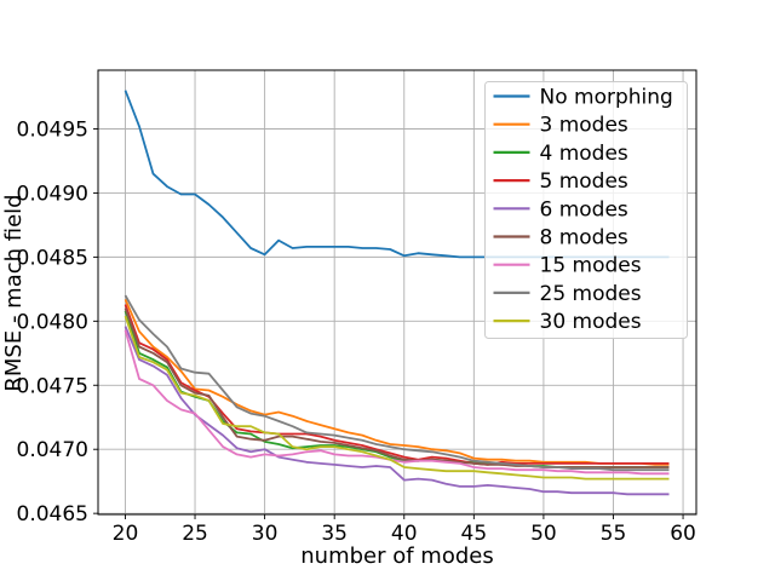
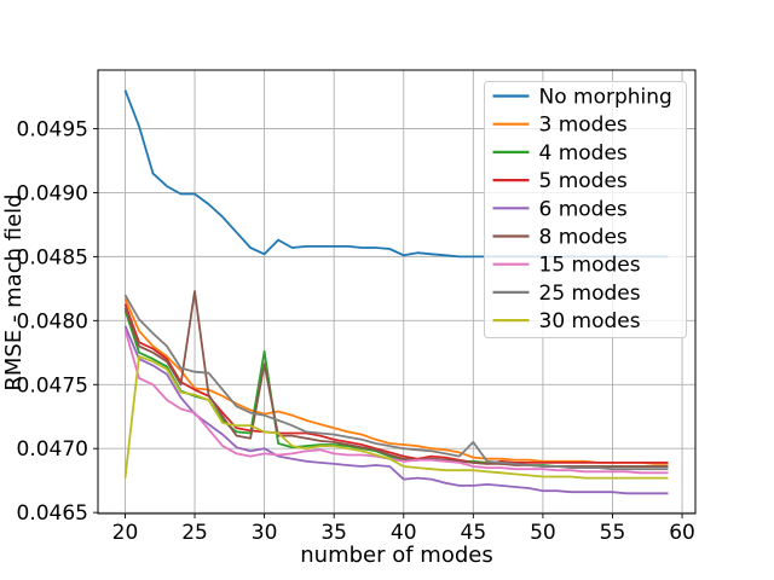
30 modes/20: 0.04804 -> 0.04677
8 modes/25: 0.04744 -> 0.04823
4 modes/30: 0.04706 -> 0.04776
8 modes/30: 0.04707 -> 0.04766
25 modes/45: 0.04691 -> 0.04705
